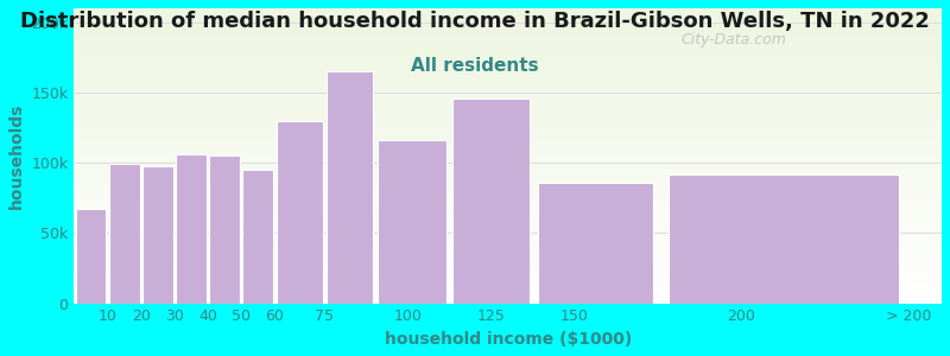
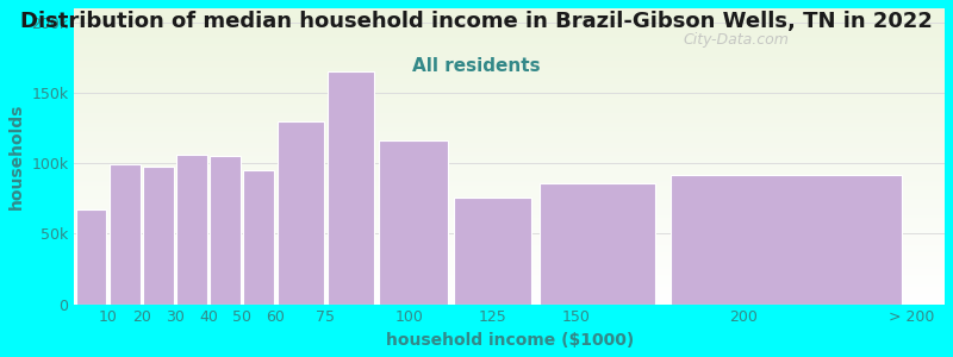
125: 146k -> 76k
